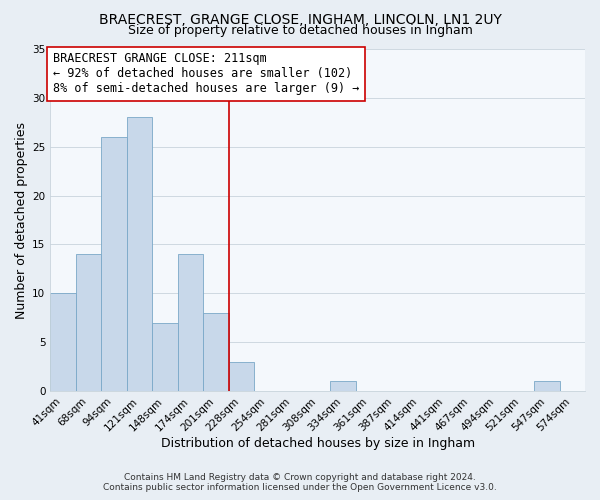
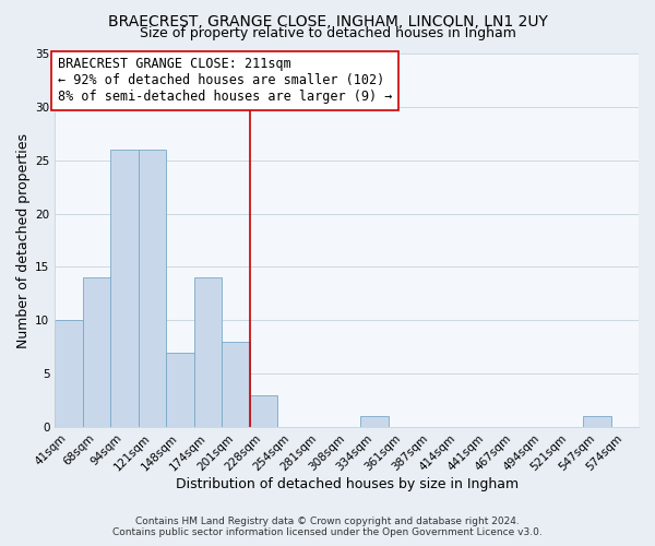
121sqm: 28 -> 26
